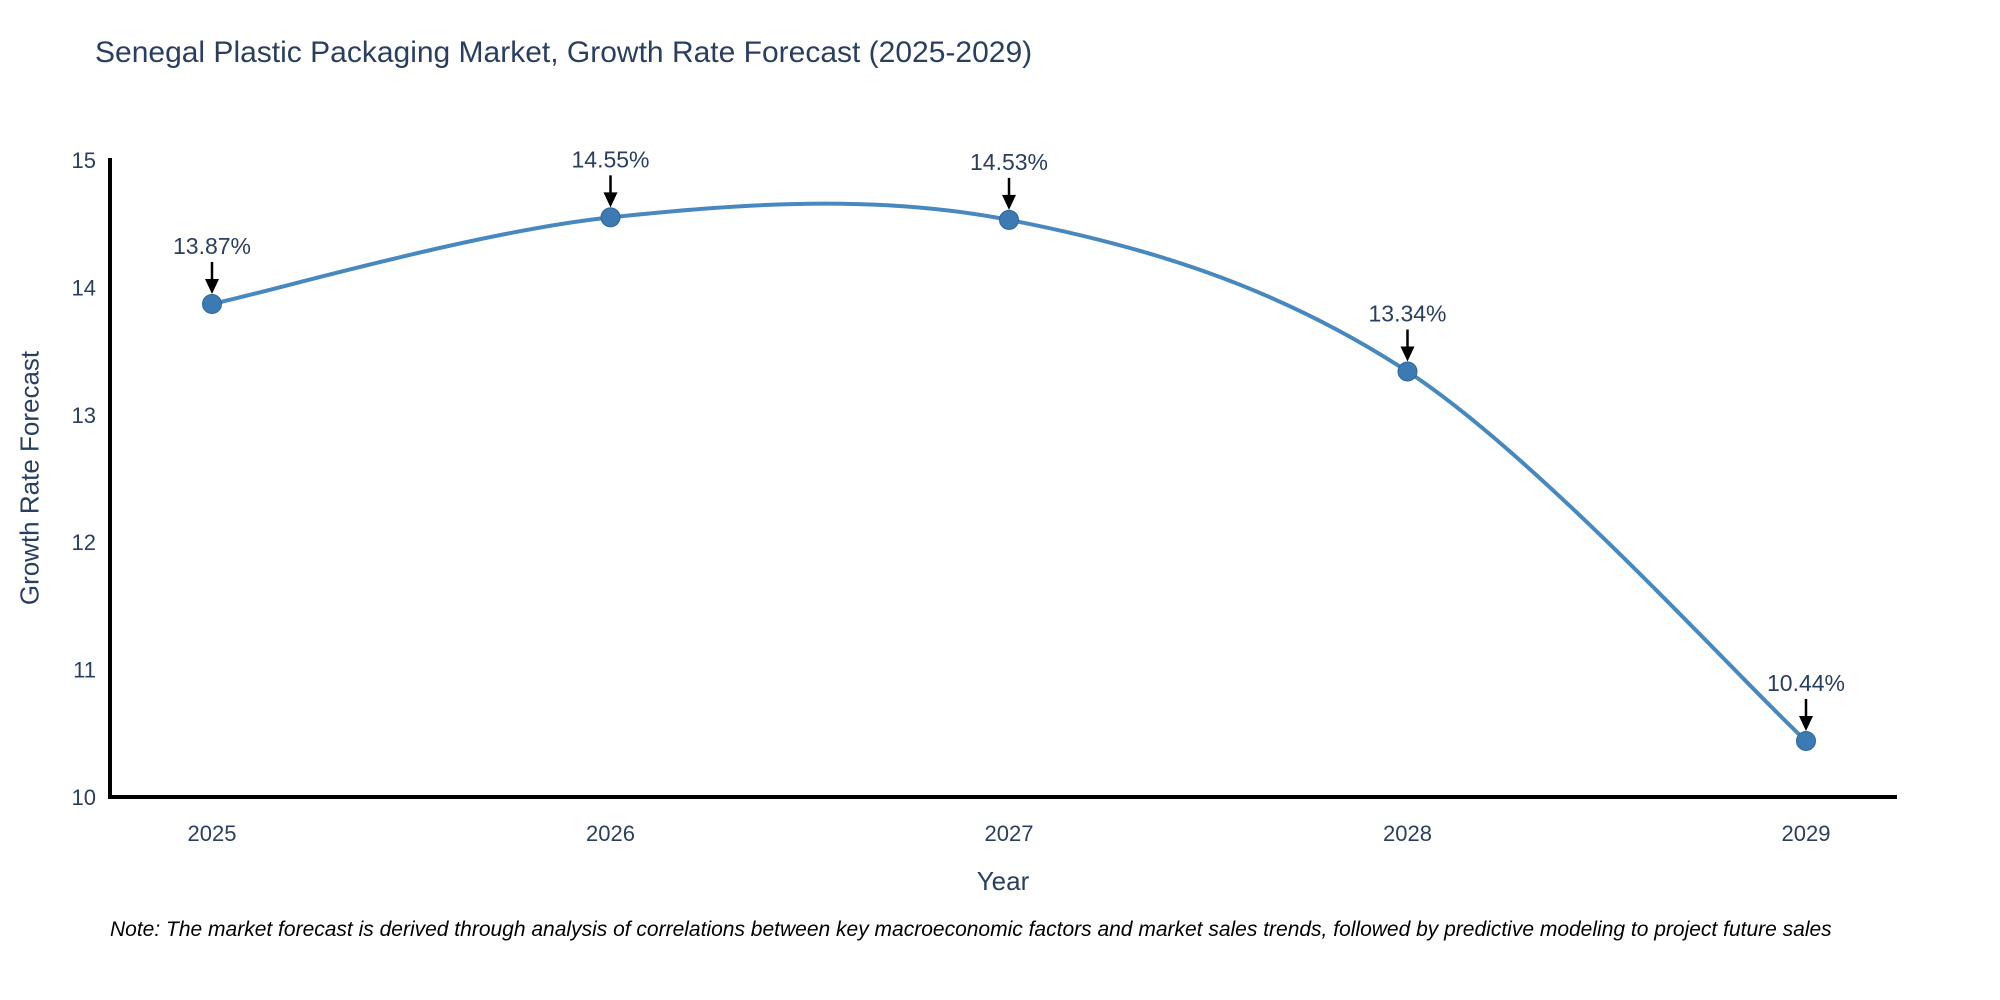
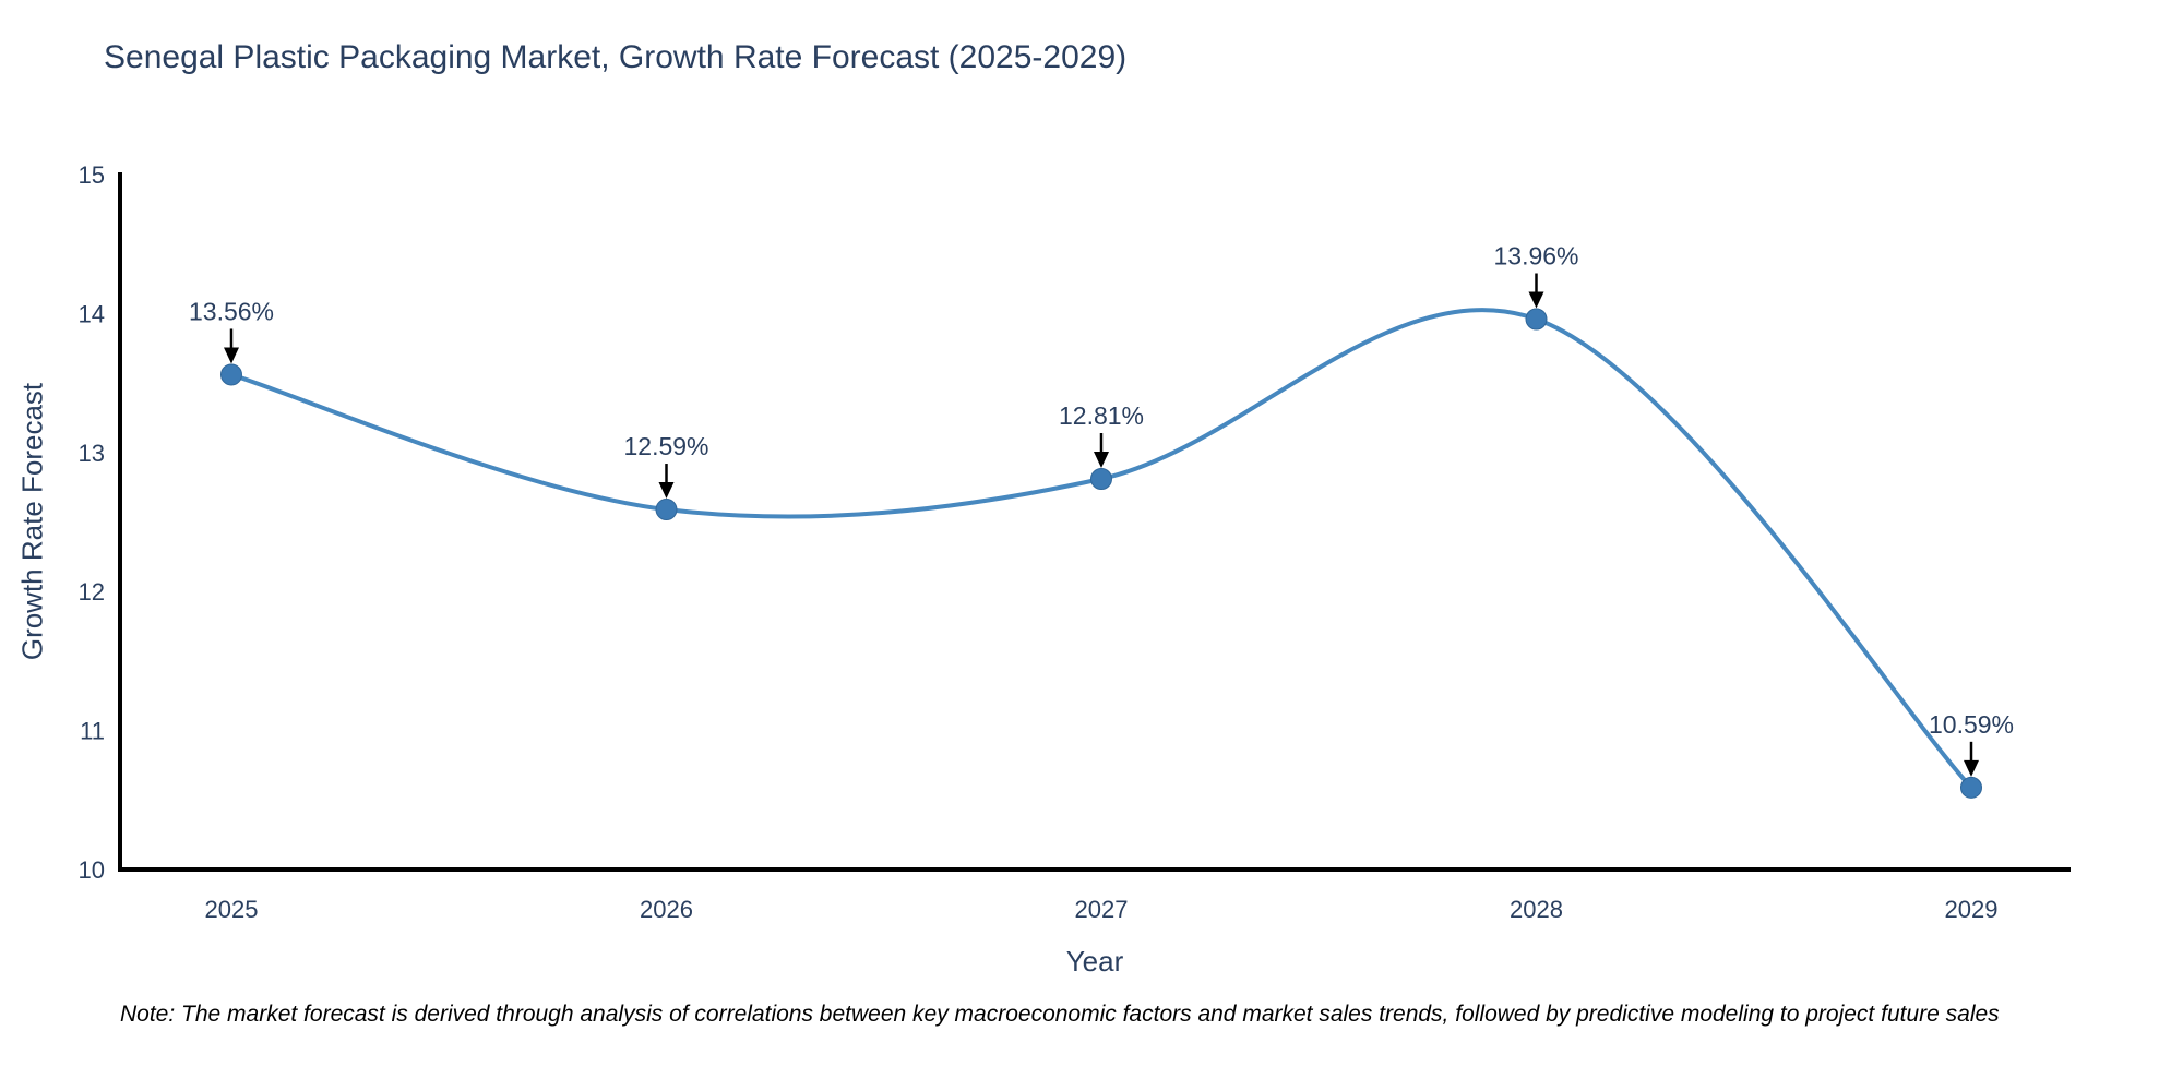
2025: 13.87% -> 13.56%
2026: 14.55% -> 12.59%
2027: 14.53% -> 12.81%
2028: 13.34% -> 13.96%
2029: 10.44% -> 10.59%
